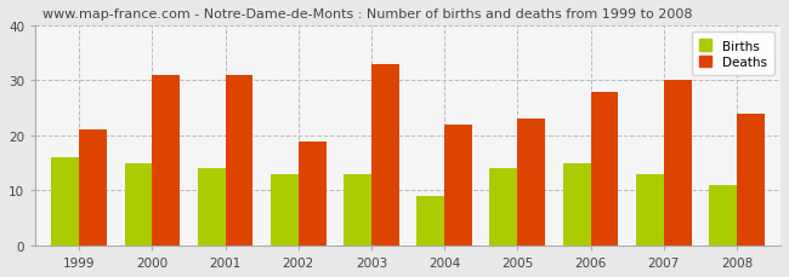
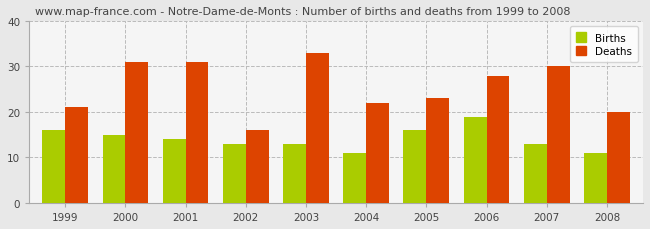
Deaths/2002: 19 -> 16
Births/2004: 9 -> 11
Births/2005: 14 -> 16
Births/2006: 15 -> 19
Deaths/2008: 24 -> 20
